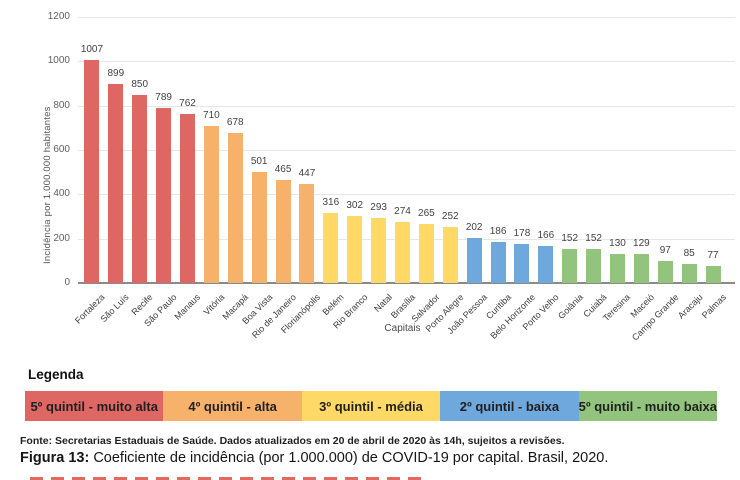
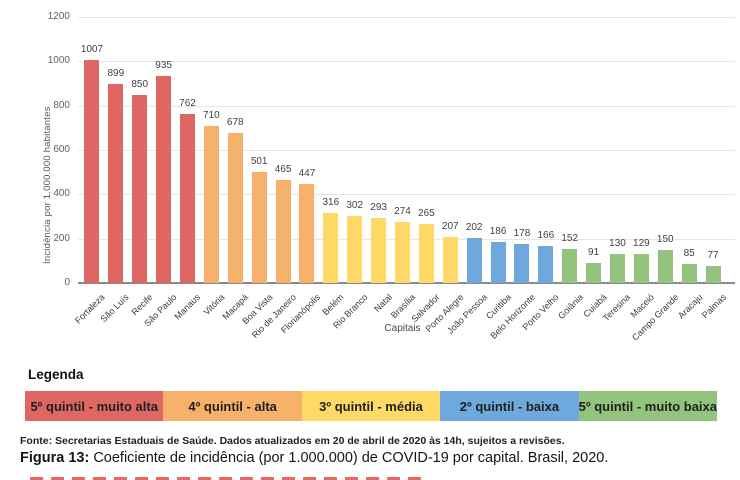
São Paulo: 789 -> 935
Porto Alegre: 252 -> 207
Cuiabá: 152 -> 91
Campo Grande: 97 -> 150
